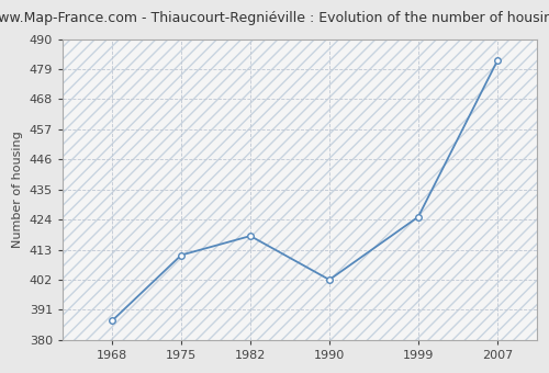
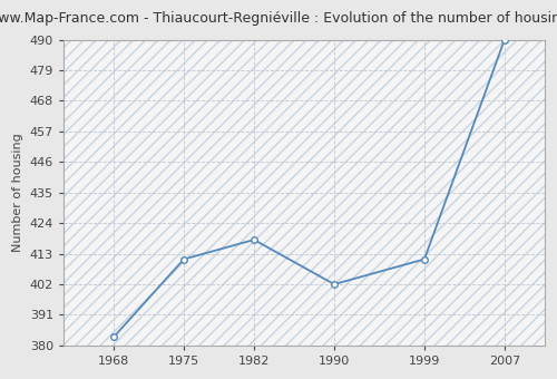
1968: 387 -> 383
1999: 425 -> 411
2007: 482 -> 490
